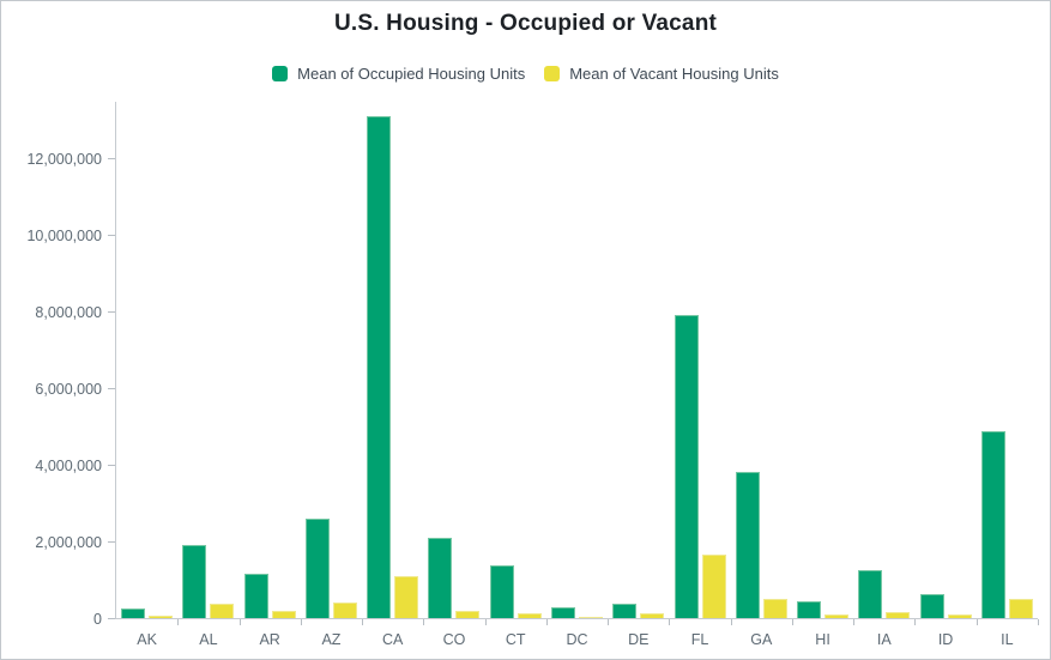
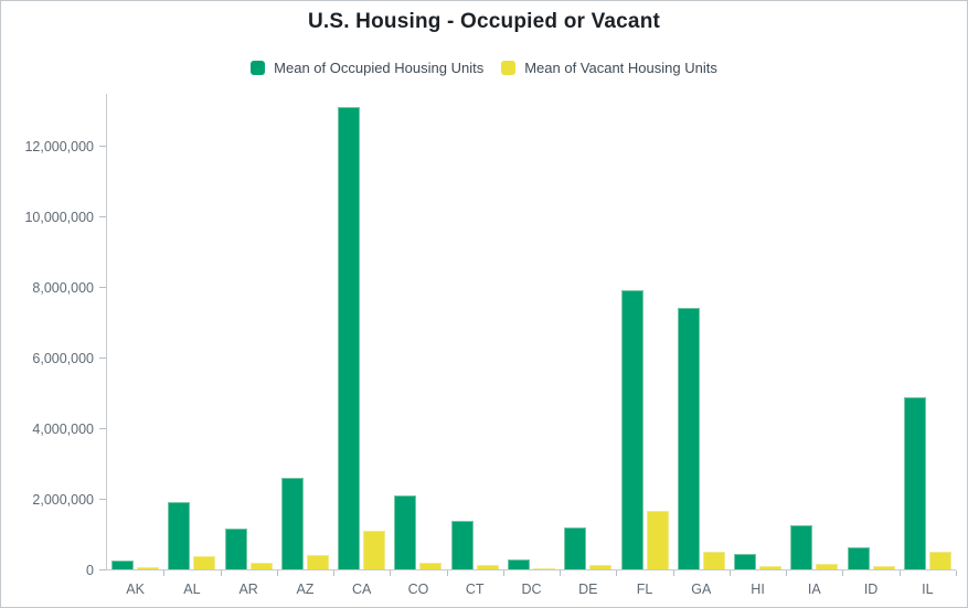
Mean of Occupied Housing Units/DE: 400000 -> 1200000
Mean of Occupied Housing Units/GA: 3800000 -> 7400000
